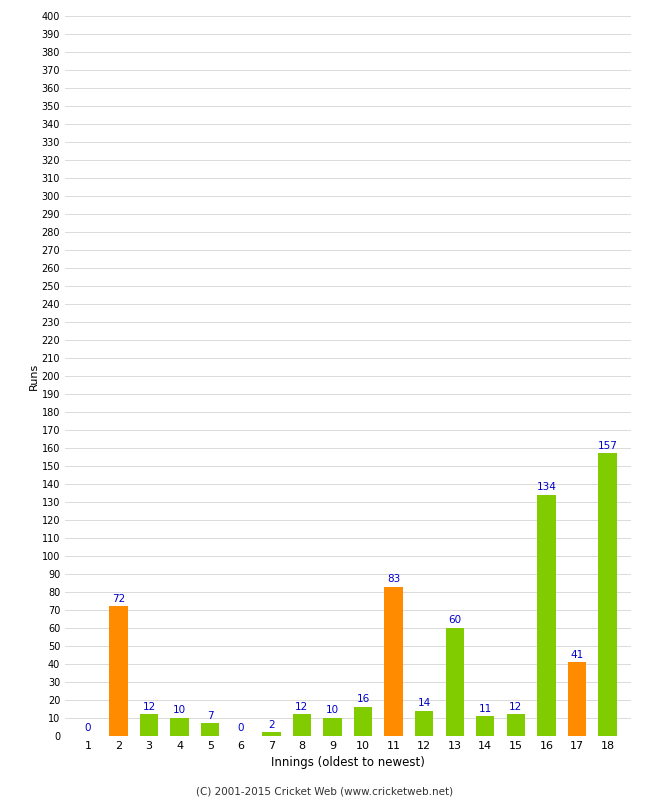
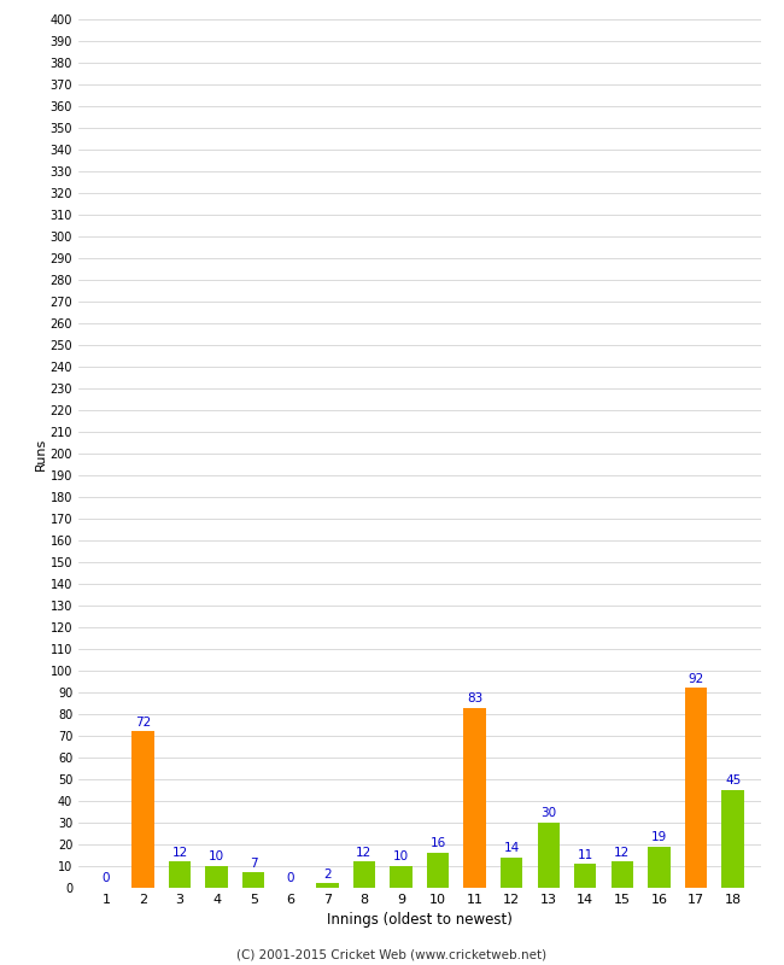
13: 60 -> 30
16: 134 -> 19
17: 41 -> 92
18: 157 -> 45
